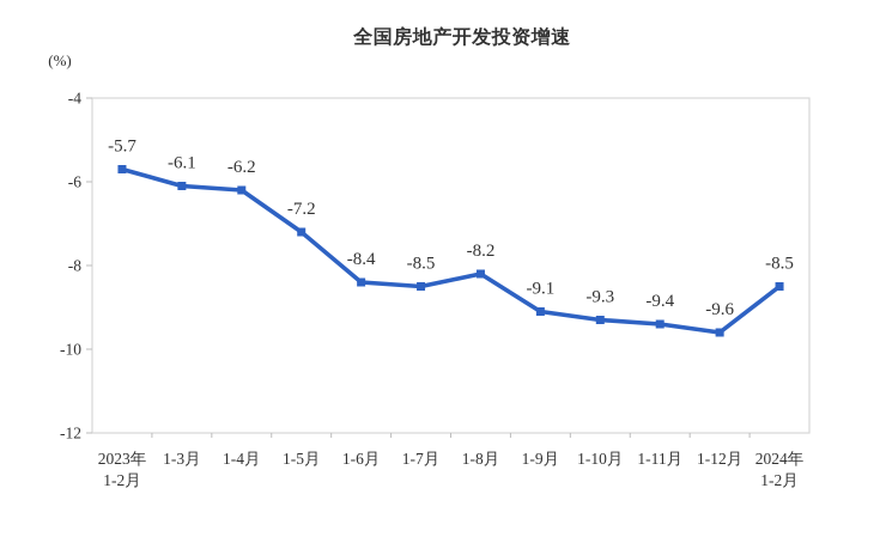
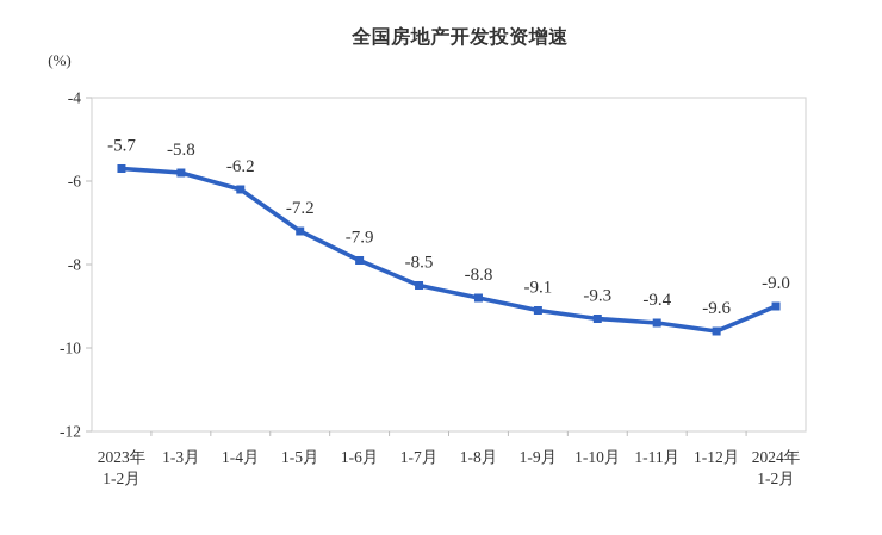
1-3月: -6.1 -> -5.8
1-6月: -8.4 -> -7.9
1-8月: -8.2 -> -8.8
2024年 1-2月: -8.5 -> -9.0
